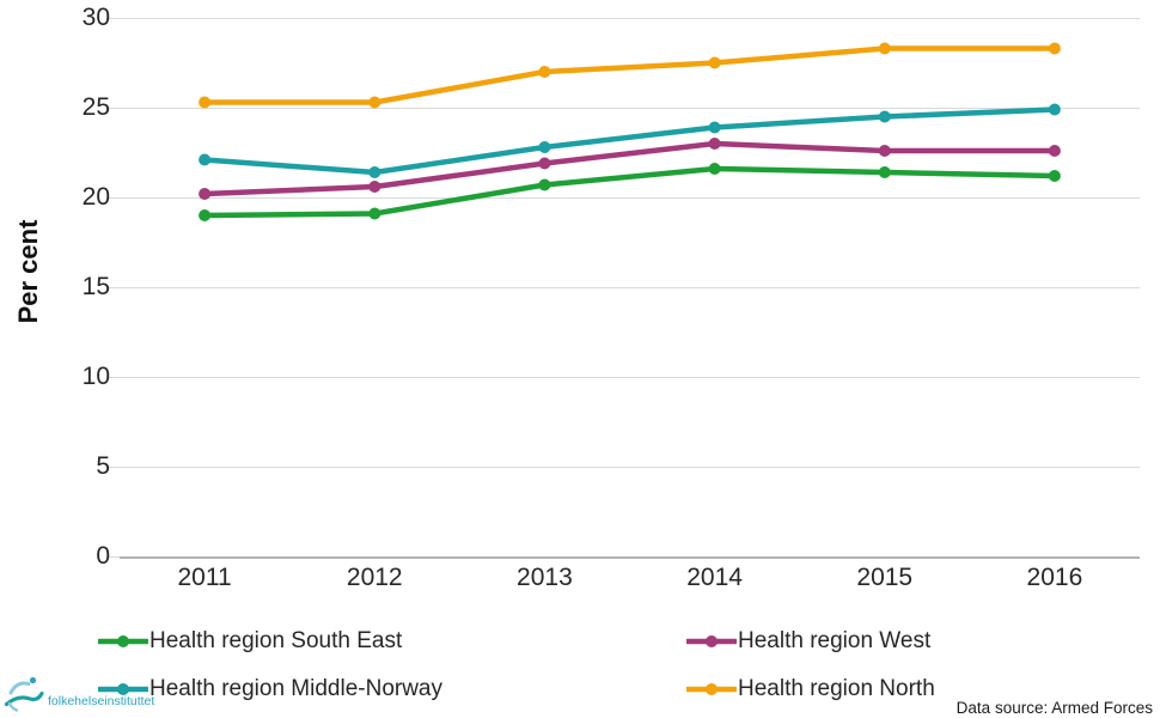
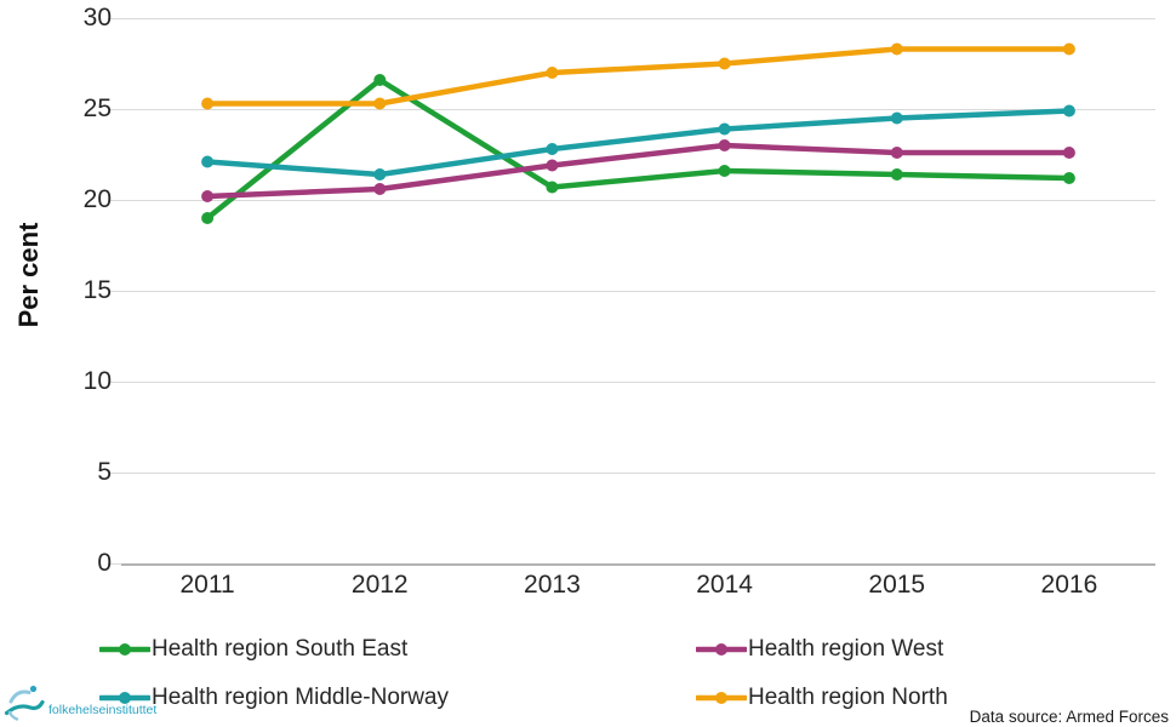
Health region South East/2012: 19.1 -> 26.6
